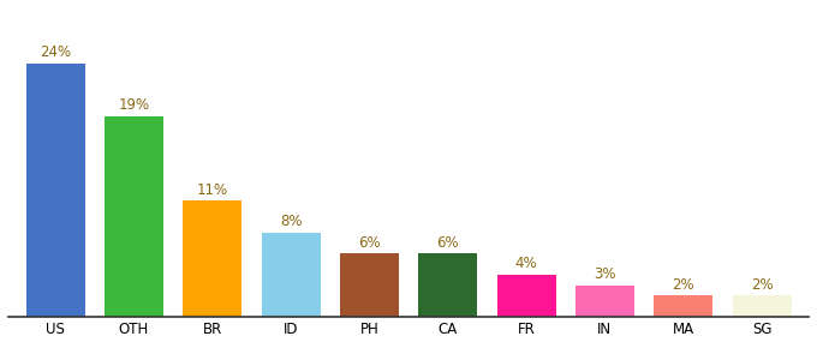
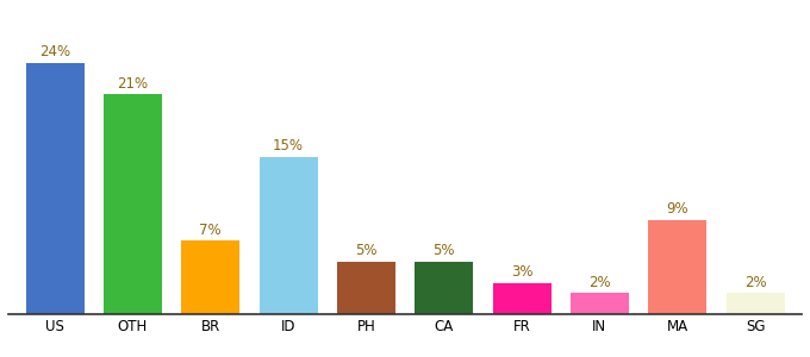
OTH: 19% -> 21%
BR: 11% -> 7%
ID: 8% -> 15%
PH: 6% -> 5%
CA: 6% -> 5%
FR: 4% -> 3%
IN: 3% -> 2%
MA: 2% -> 9%
